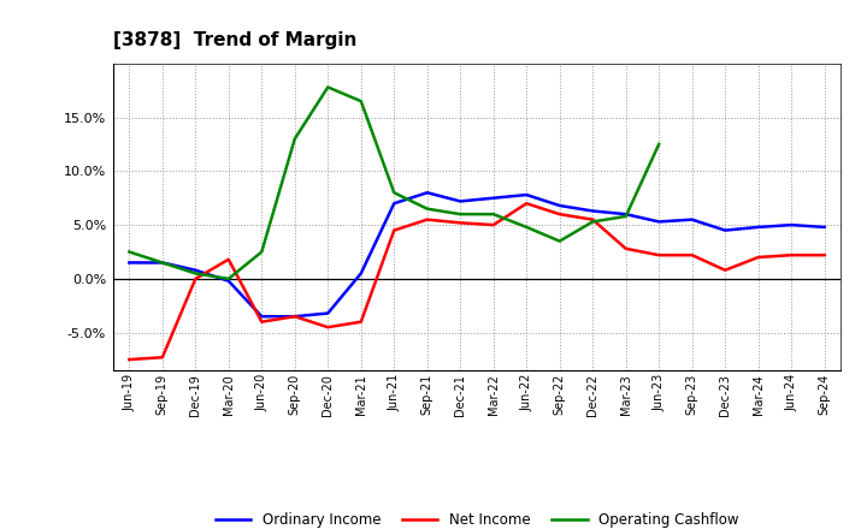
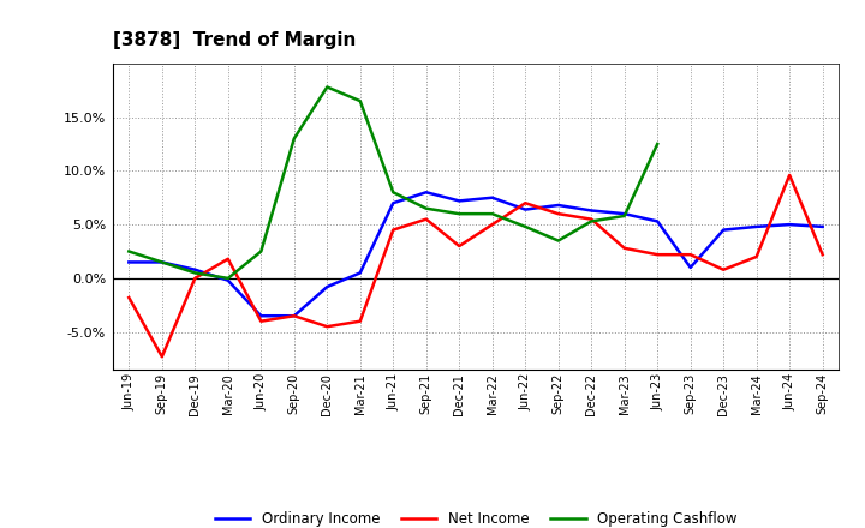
Net Income/Jun-19: -7.5% -> -1.8%
Ordinary Income/Dec-20: -3.2% -> -0.8%
Net Income/Dec-21: 5.2% -> 3.0%
Ordinary Income/Jun-22: 7.8% -> 6.4%
Ordinary Income/Sep-23: 5.5% -> 1.0%
Net Income/Jun-24: 2.2% -> 9.6%
